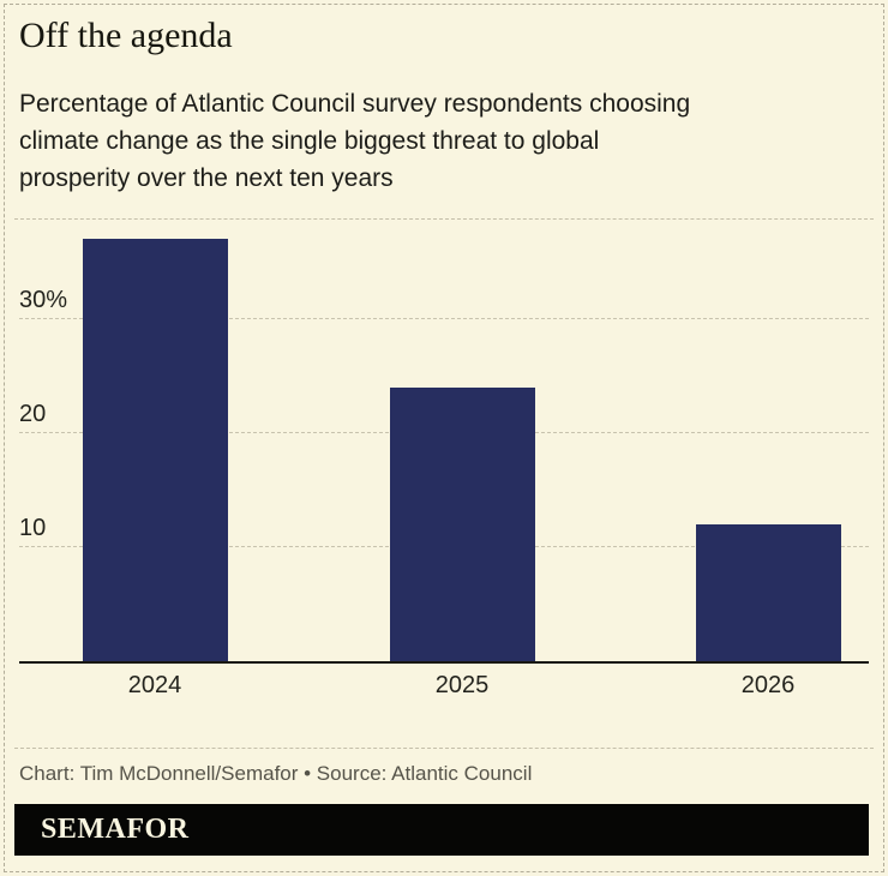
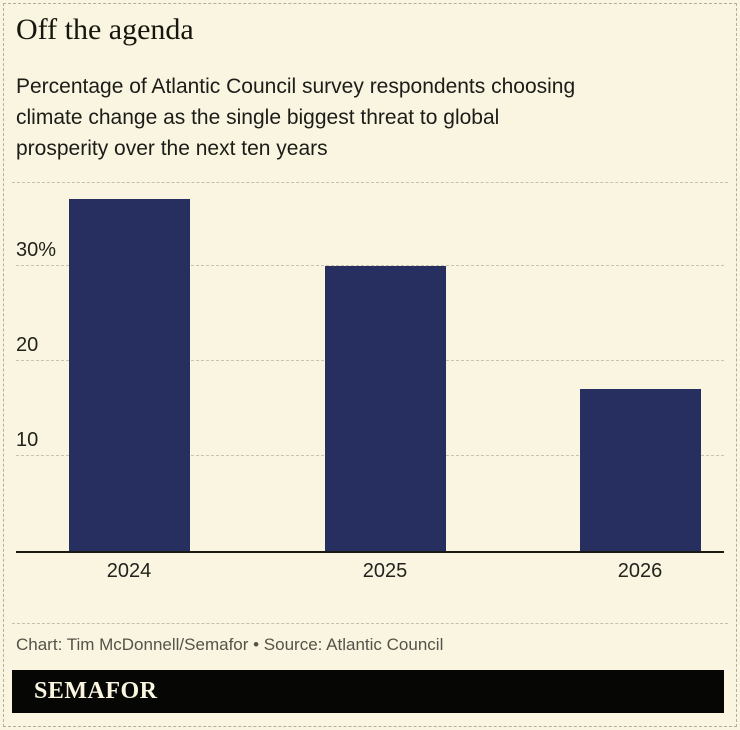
2025: 24% -> 30%
2026: 12% -> 17%
